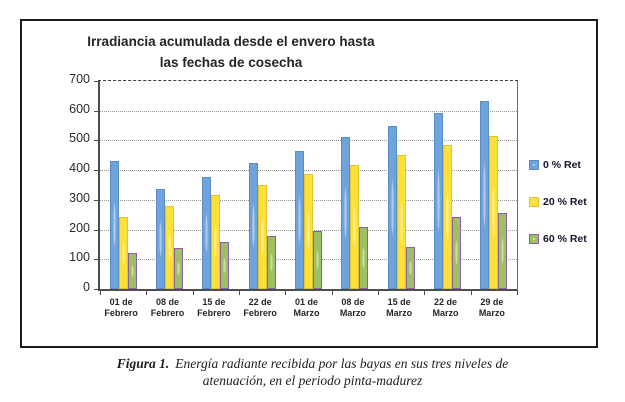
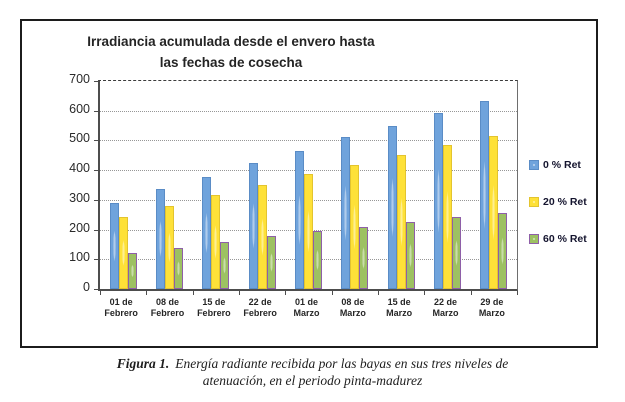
0 % Ret/01 de Febrero: 430 -> 290
60 % Ret/15 de Marzo: 140 -> 230
